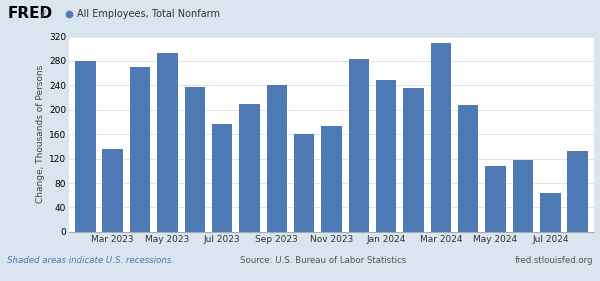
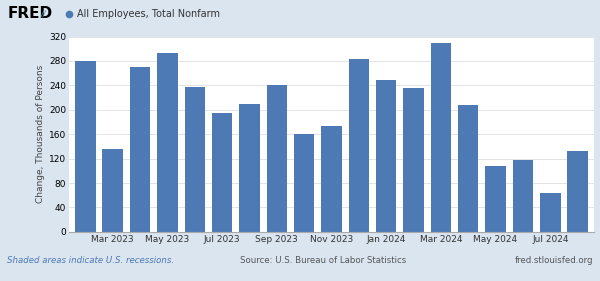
Jul 2023: 177 -> 194
